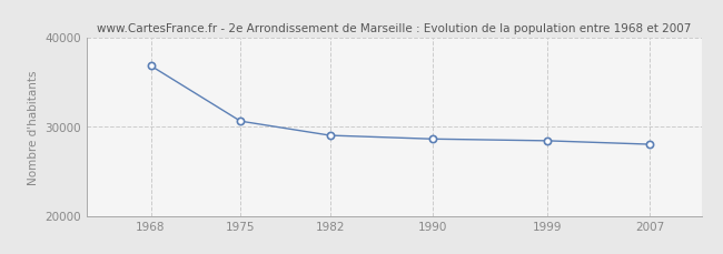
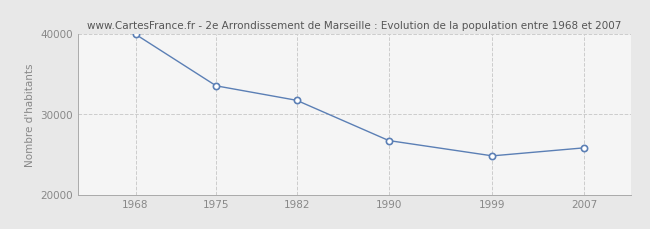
1968: 36800 -> 39900
1975: 30600 -> 33500
1982: 29000 -> 31700
1990: 28600 -> 26700
1999: 28400 -> 24800
2007: 28000 -> 25800
